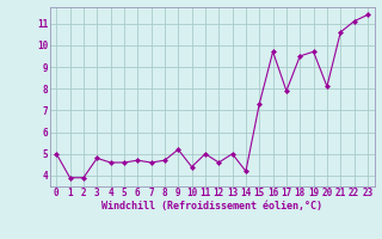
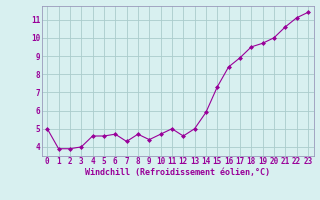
3: 4.8 -> 4.0
7: 4.6 -> 4.3
9: 5.2 -> 4.4
10: 4.4 -> 4.7
14: 4.2 -> 5.9
16: 9.7 -> 8.4
17: 7.9 -> 8.9
20: 8.1 -> 10.0
